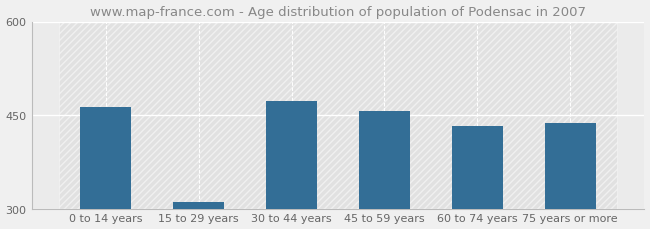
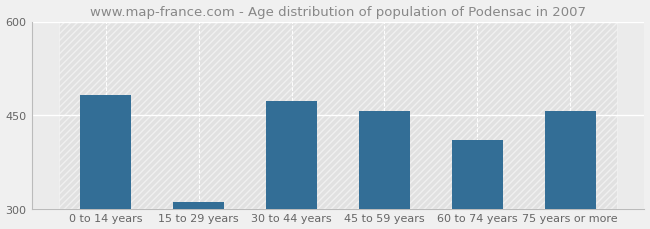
0 to 14 years: 463 -> 482
60 to 74 years: 432 -> 410
75 years or more: 438 -> 456
